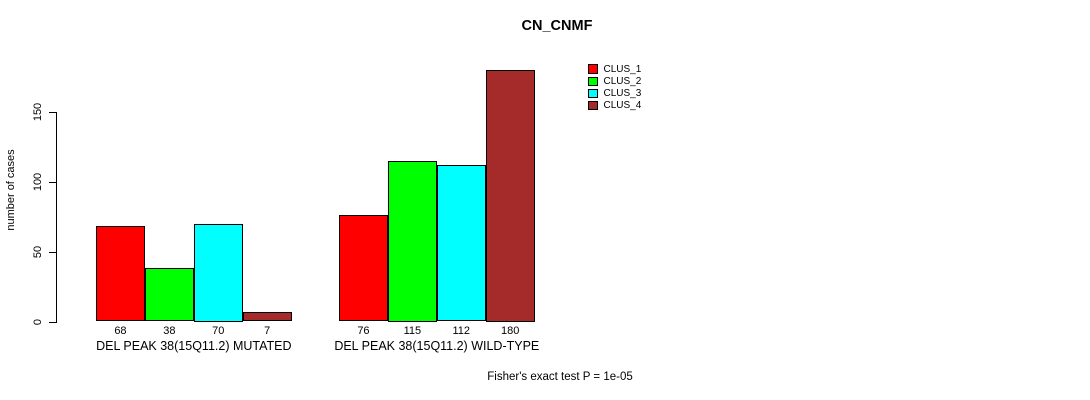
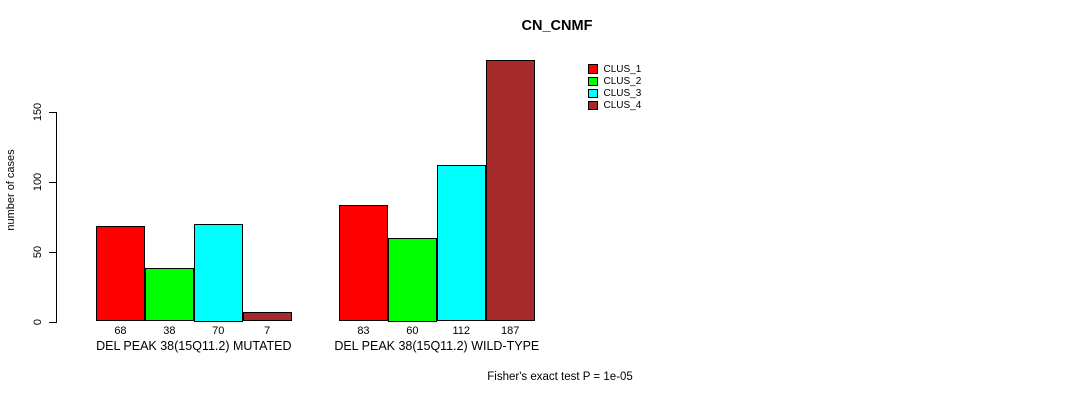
CLUS_1/DEL PEAK 38(15Q11.2) WILD-TYPE: 76 -> 83
CLUS_2/DEL PEAK 38(15Q11.2) WILD-TYPE: 115 -> 60
CLUS_4/DEL PEAK 38(15Q11.2) WILD-TYPE: 180 -> 187
